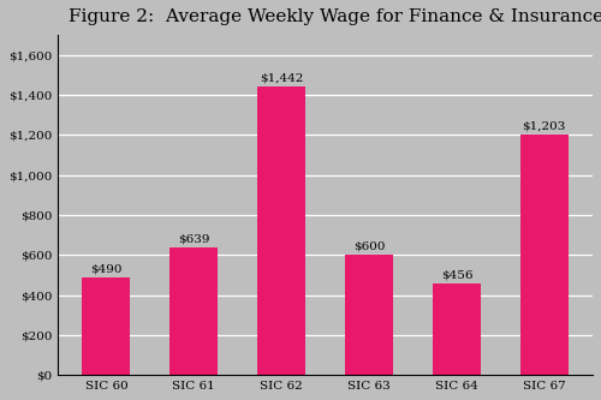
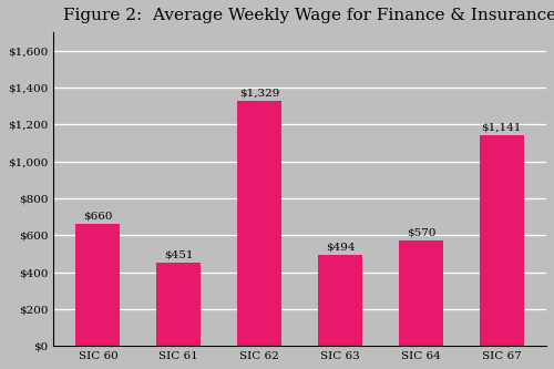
SIC 60: $490 -> $660
SIC 61: $639 -> $451
SIC 62: $1,442 -> $1,329
SIC 63: $600 -> $494
SIC 64: $456 -> $570
SIC 67: $1,203 -> $1,141
